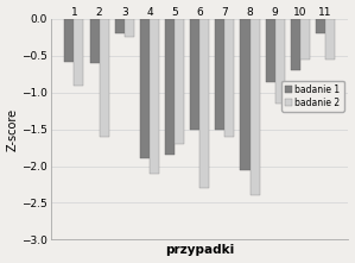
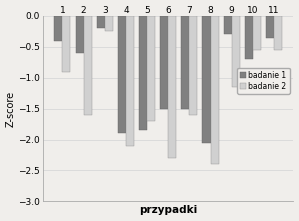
badanie 1/1: -0.58 -> -0.40
badanie 1/9: -0.86 -> -0.30
badanie 1/11: -0.20 -> -0.35
